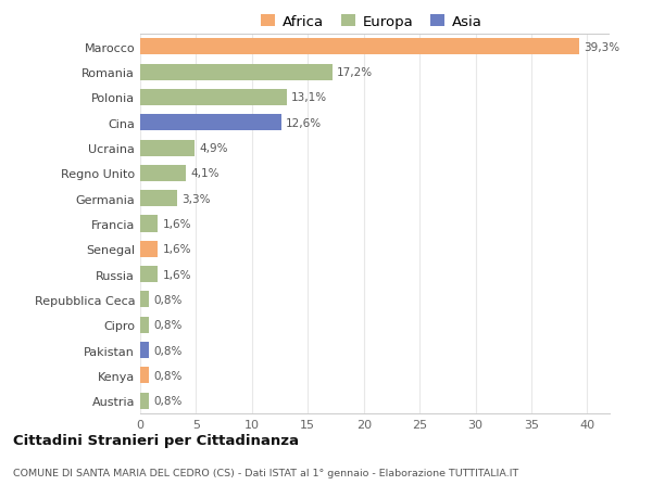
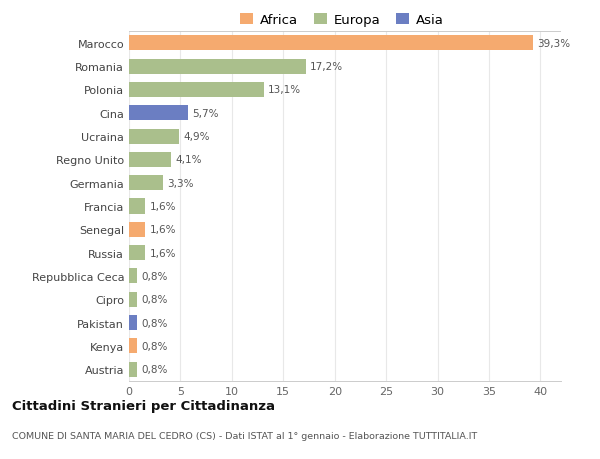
Cina: 12,6% -> 5,7%
